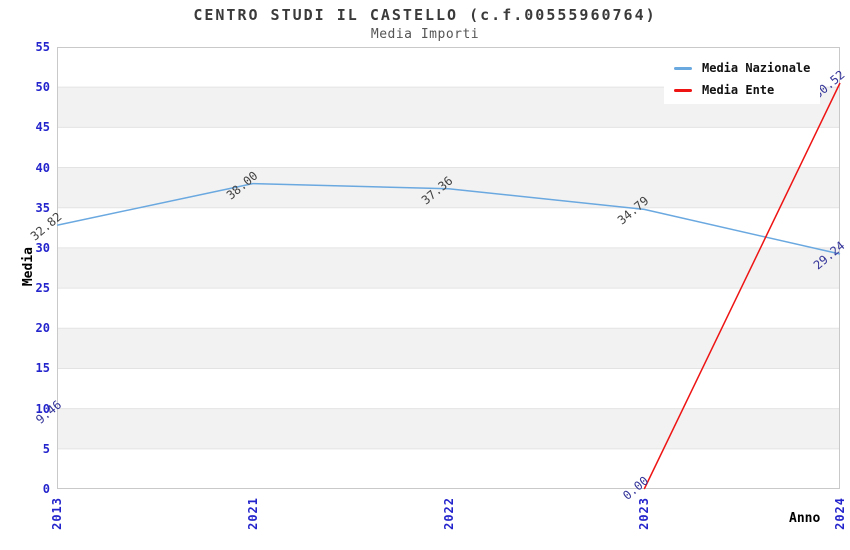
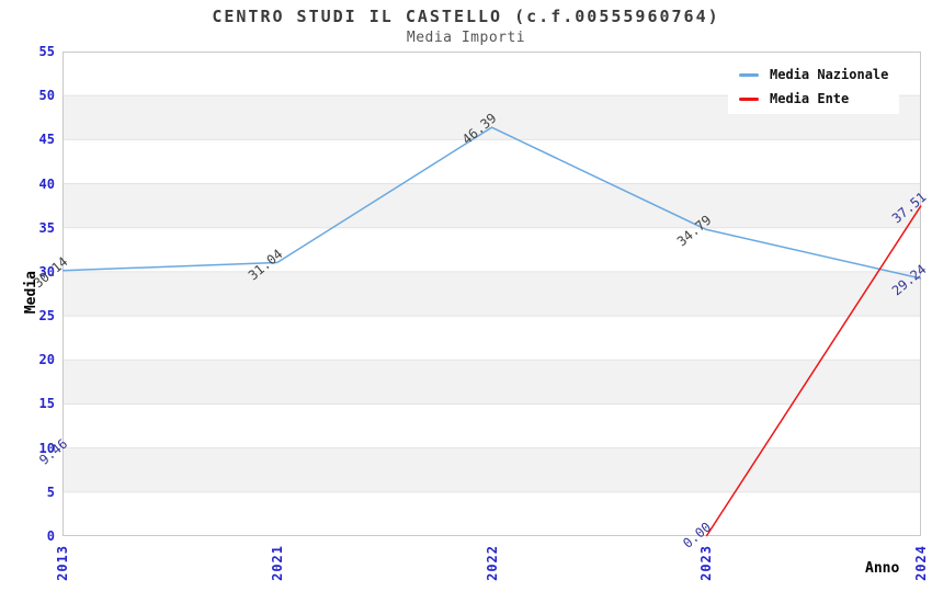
Media Nazionale/2013: 32.82 -> 30.14
Media Nazionale/2021: 38.00 -> 31.04
Media Nazionale/2022: 37.36 -> 46.39
Media Ente/2024: 50.52 -> 37.51
